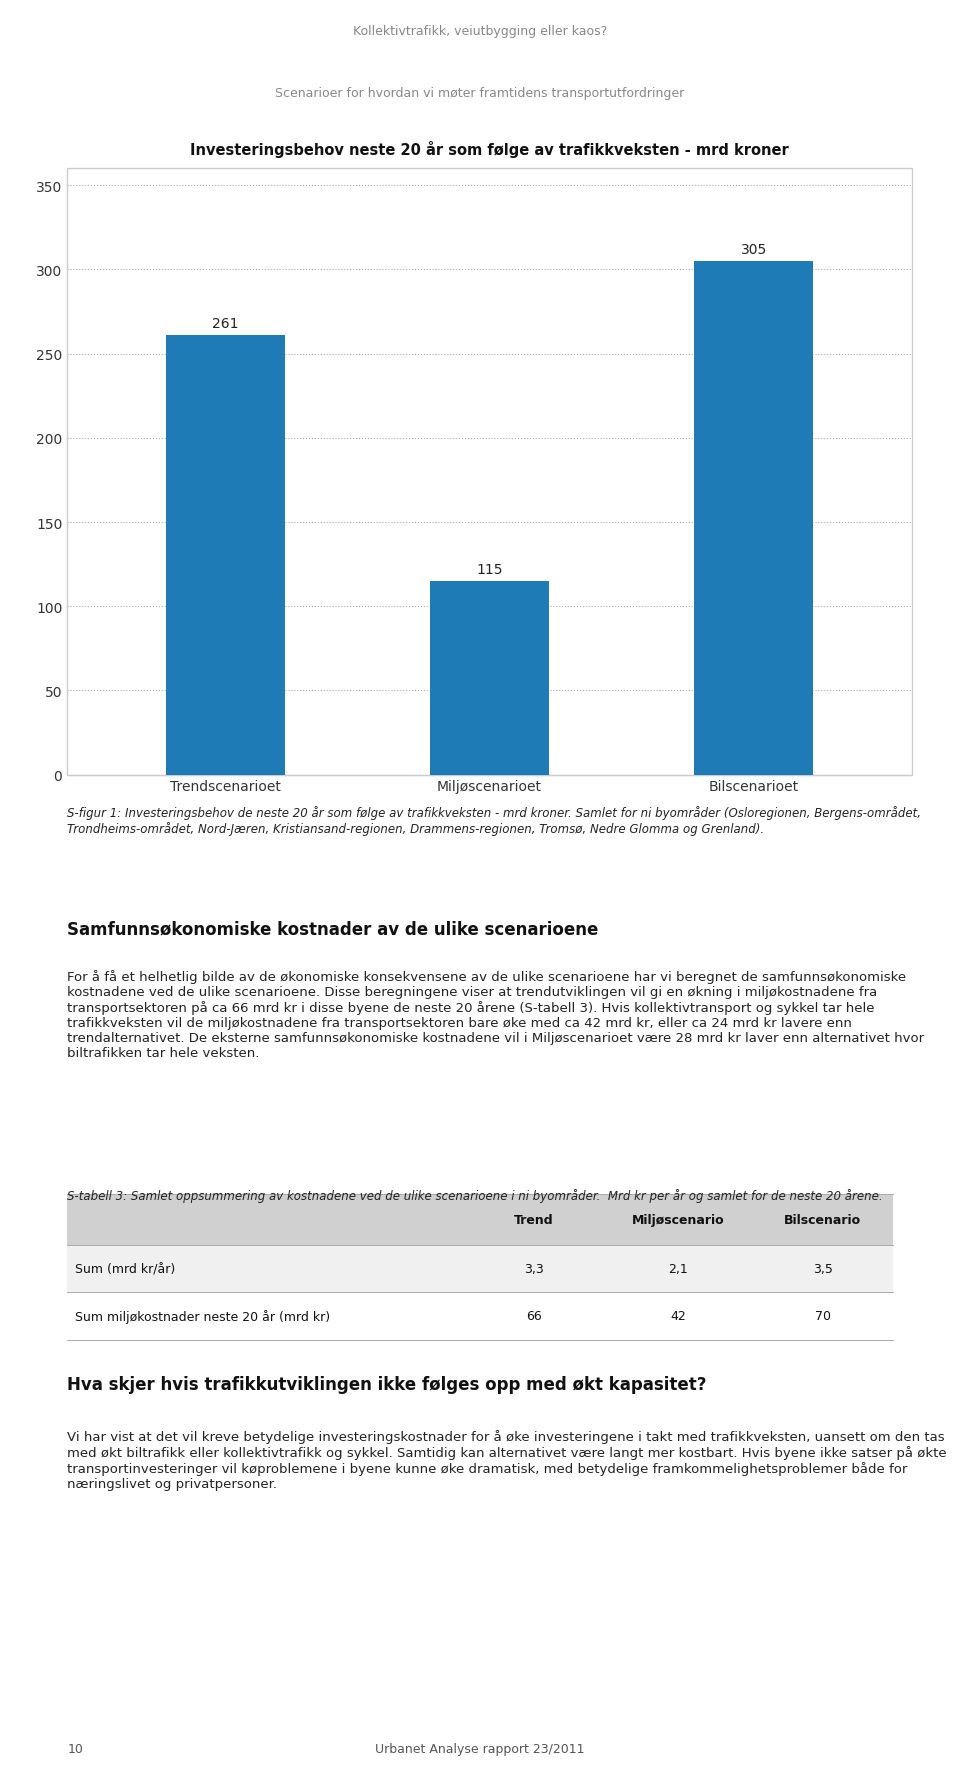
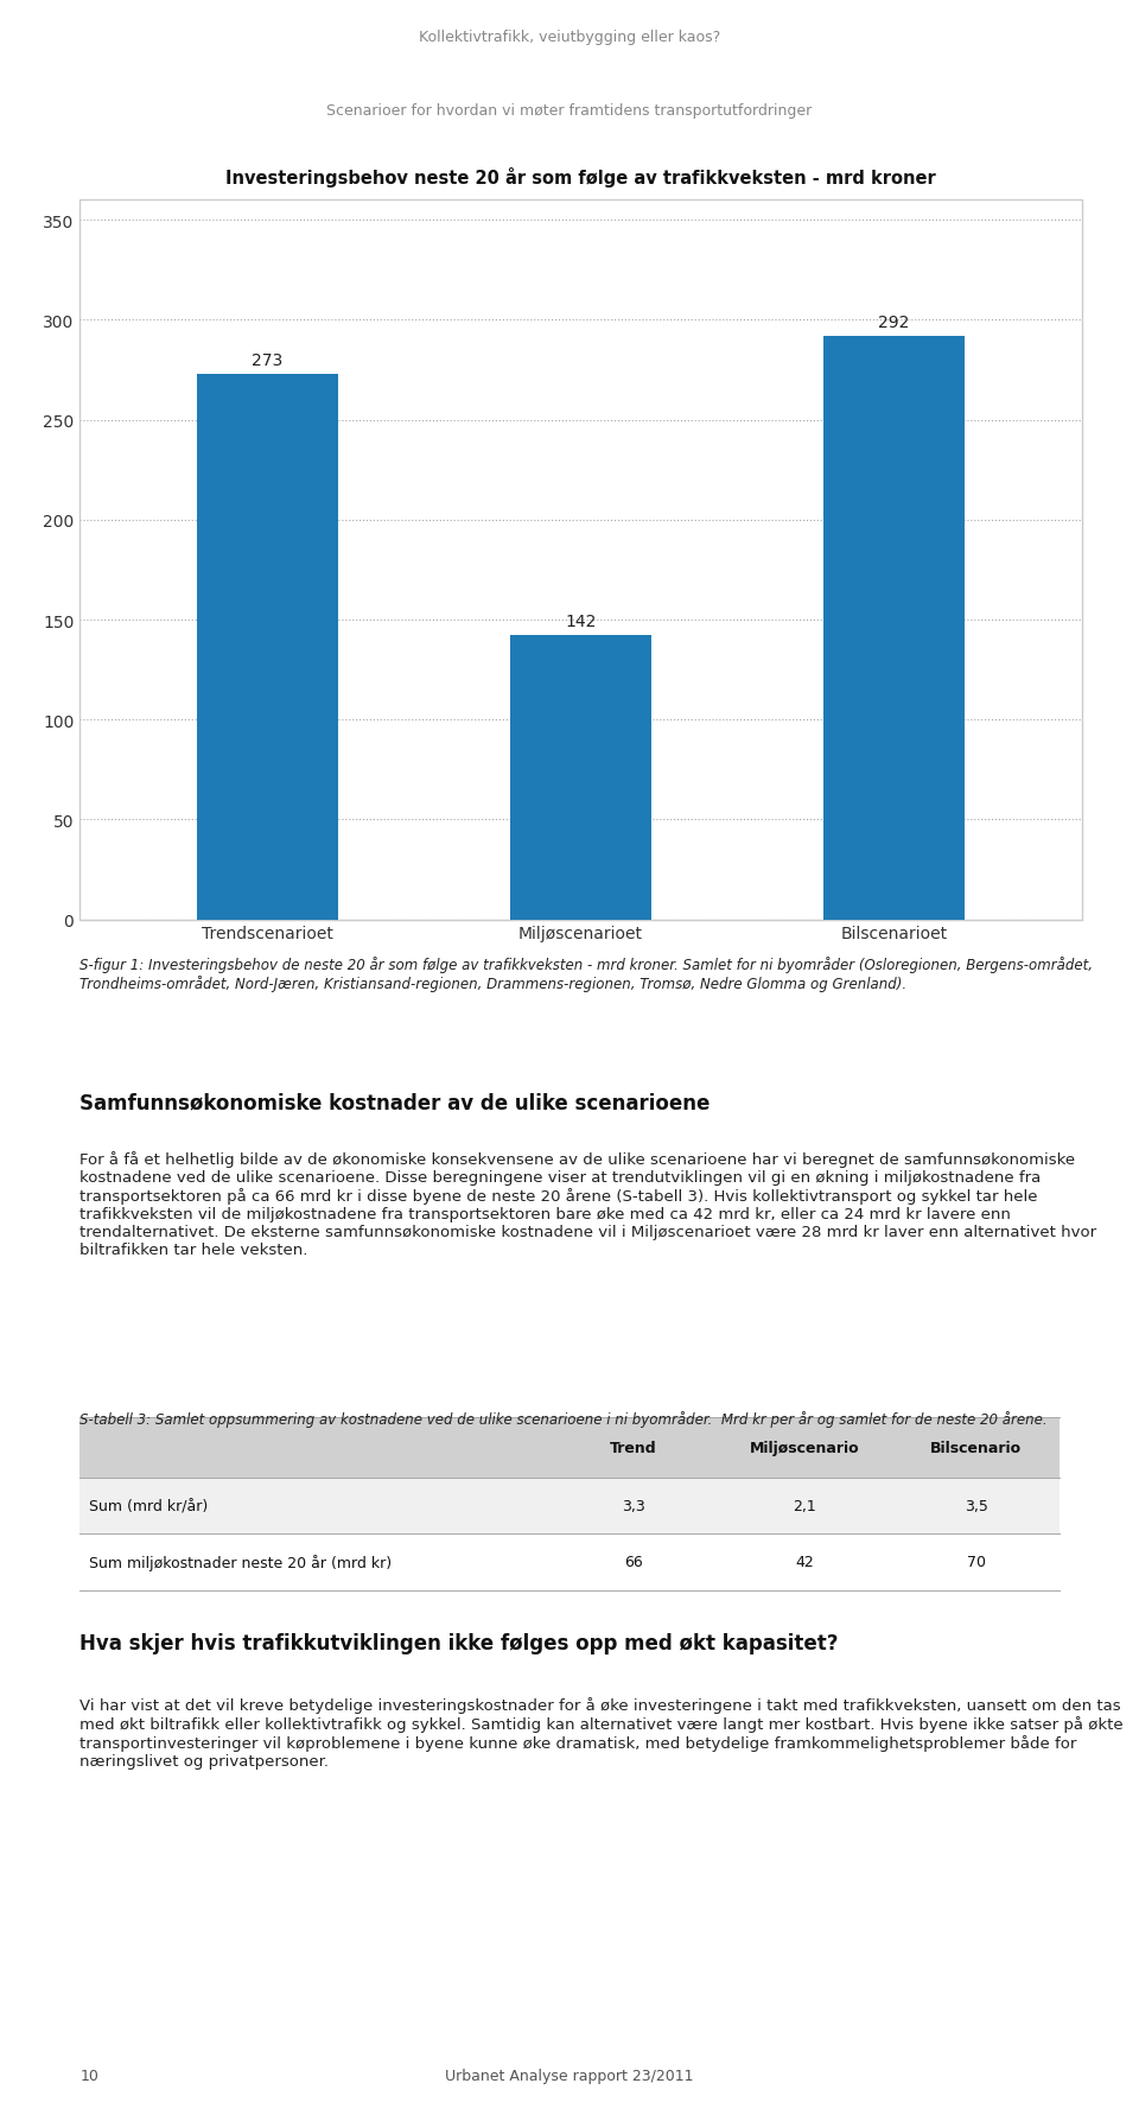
Trendscenarioet: 261 -> 273
Miljøscenarioet: 115 -> 142
Bilscenarioet: 305 -> 292
